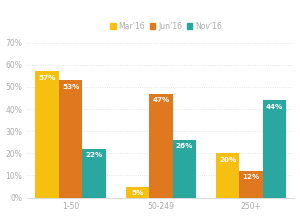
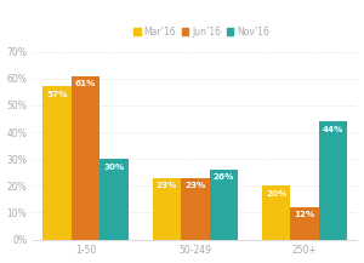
Jun’16/1-50: 53% -> 61%
Nov’16/1-50: 22% -> 30%
Mar’16/50-249: 5% -> 23%
Jun’16/50-249: 47% -> 23%
